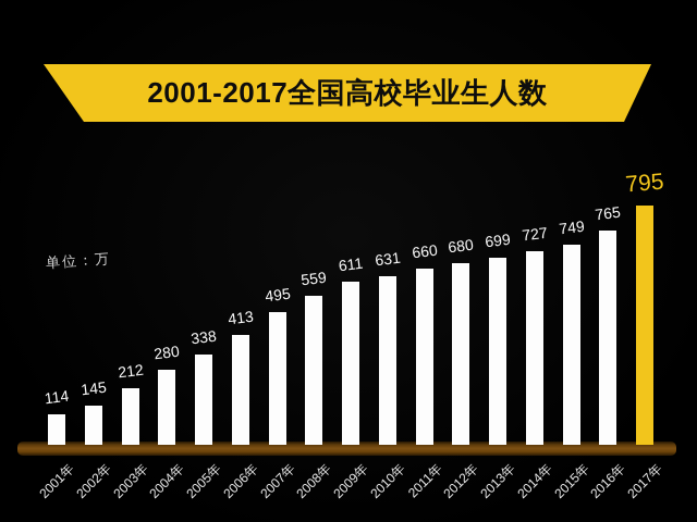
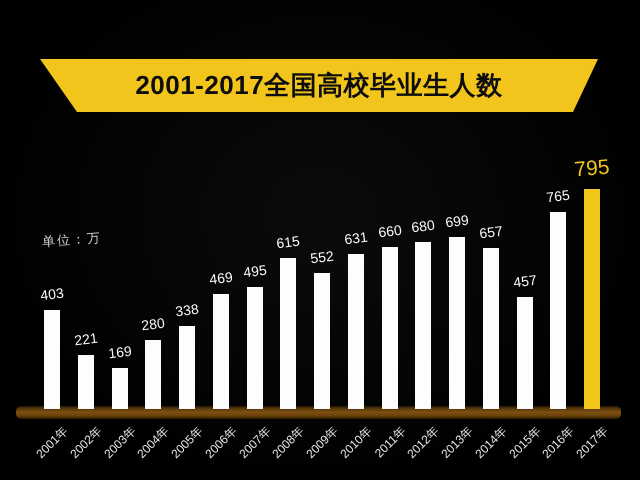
2001年: 114 -> 403
2002年: 145 -> 221
2003年: 212 -> 169
2006年: 413 -> 469
2008年: 559 -> 615
2009年: 611 -> 552
2014年: 727 -> 657
2015年: 749 -> 457
